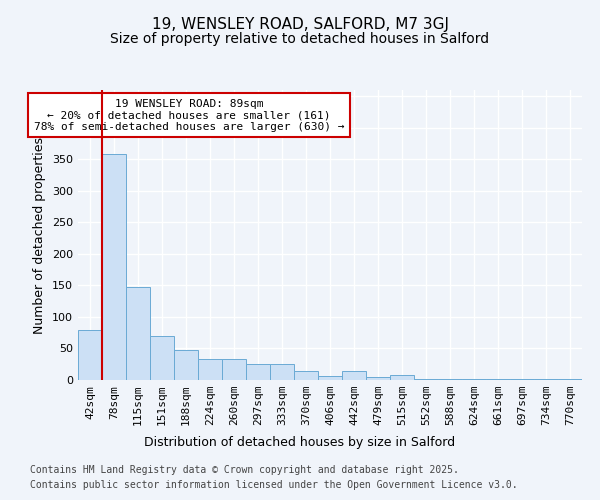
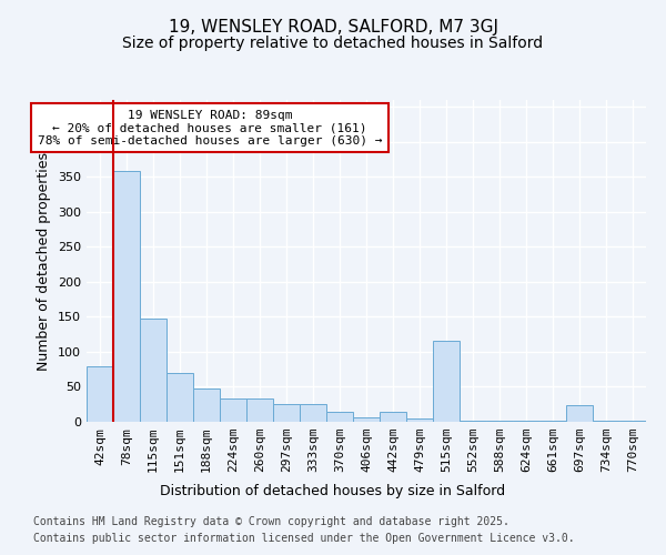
515sqm: 8 -> 116
697sqm: 2 -> 24
